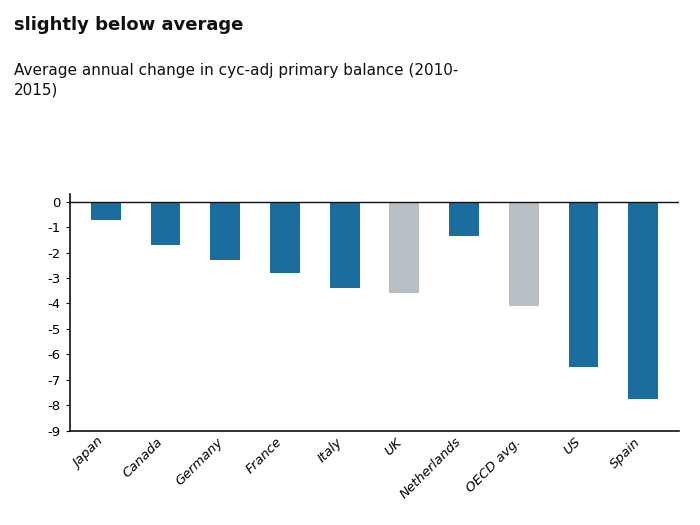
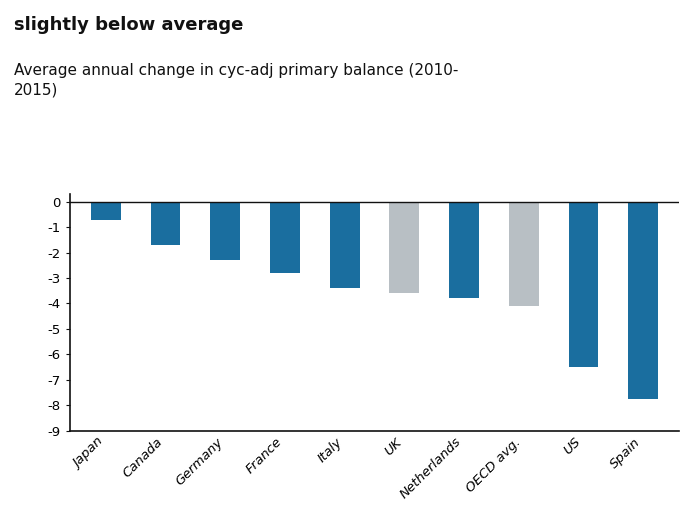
Netherlands: -1.35 -> -3.80
